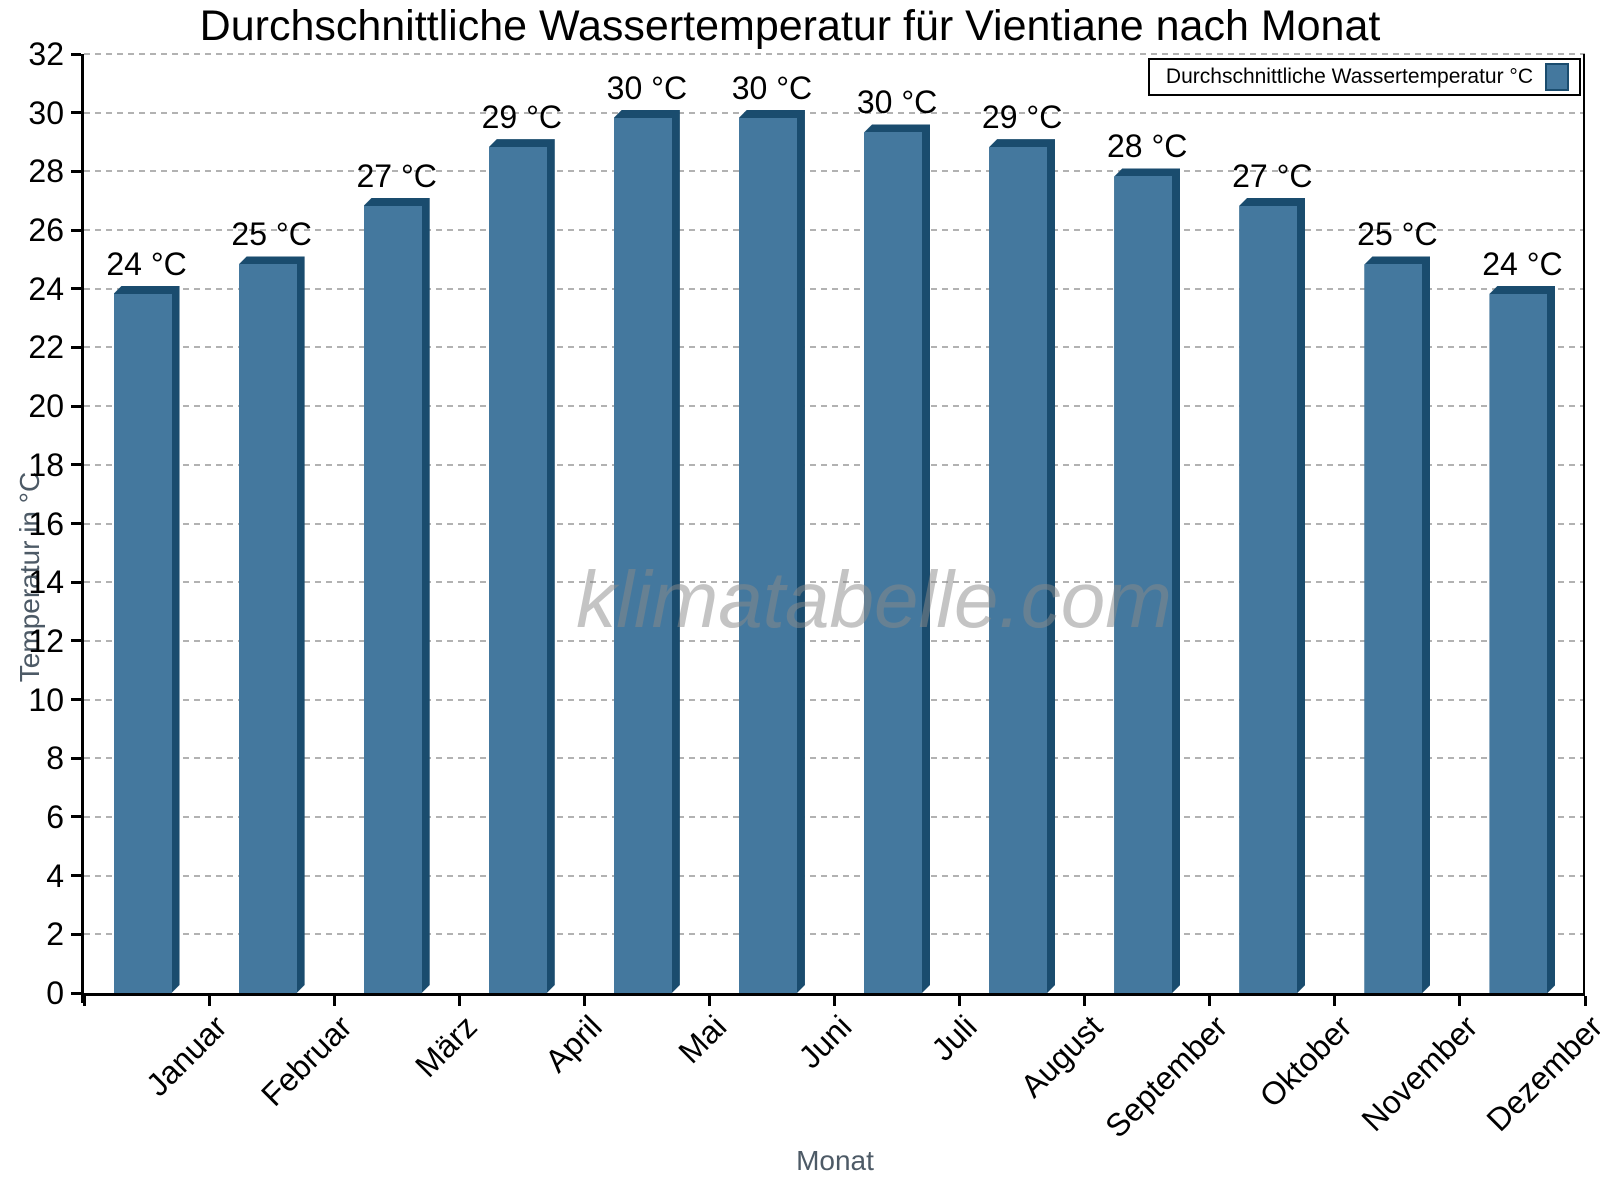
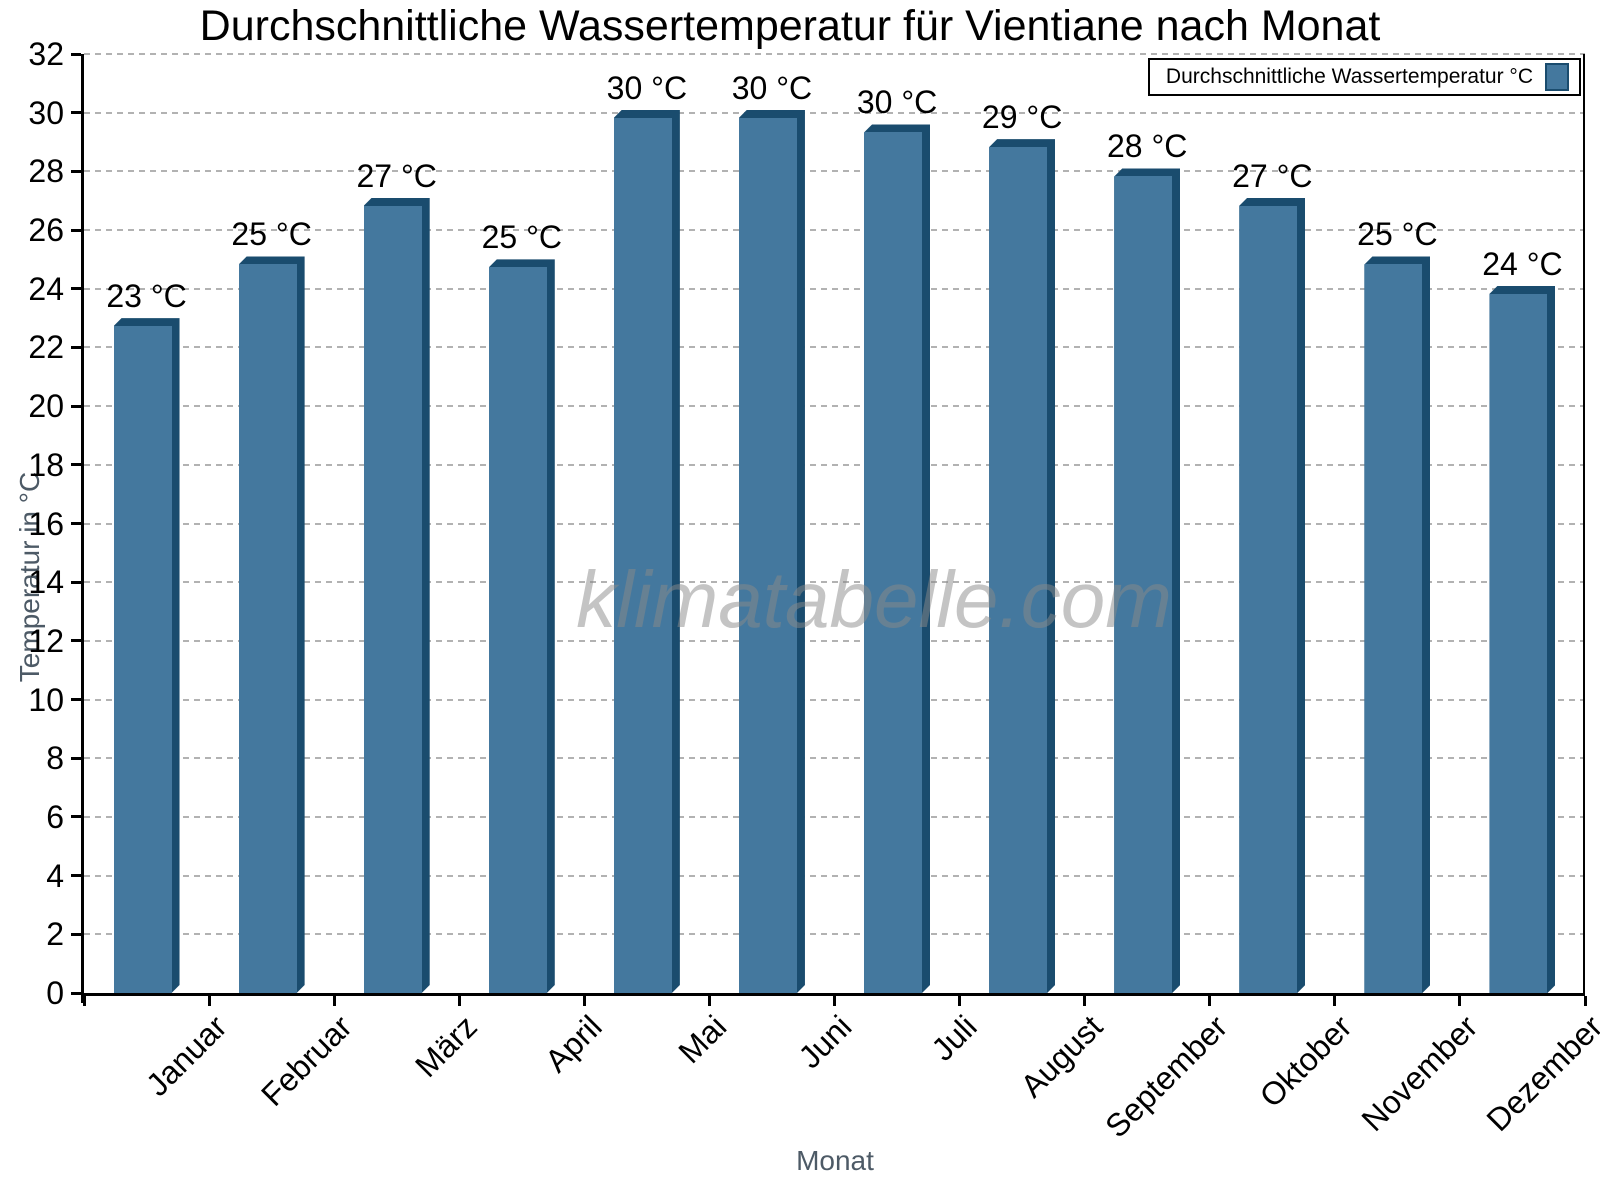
Januar: 24 -> 23
April: 29 -> 25
